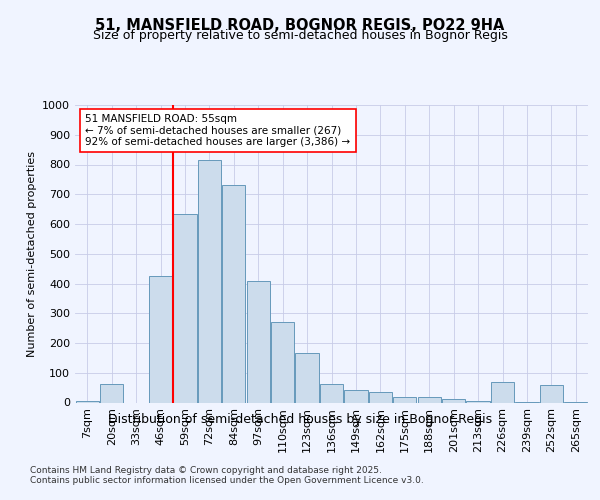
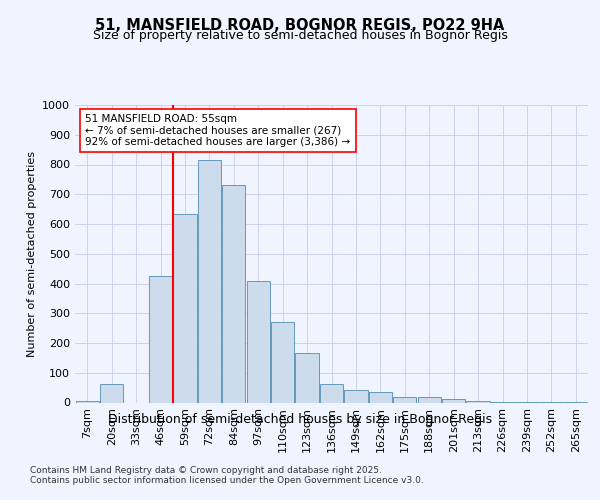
226sqm: 70 -> 2
252sqm: 60 -> 2
